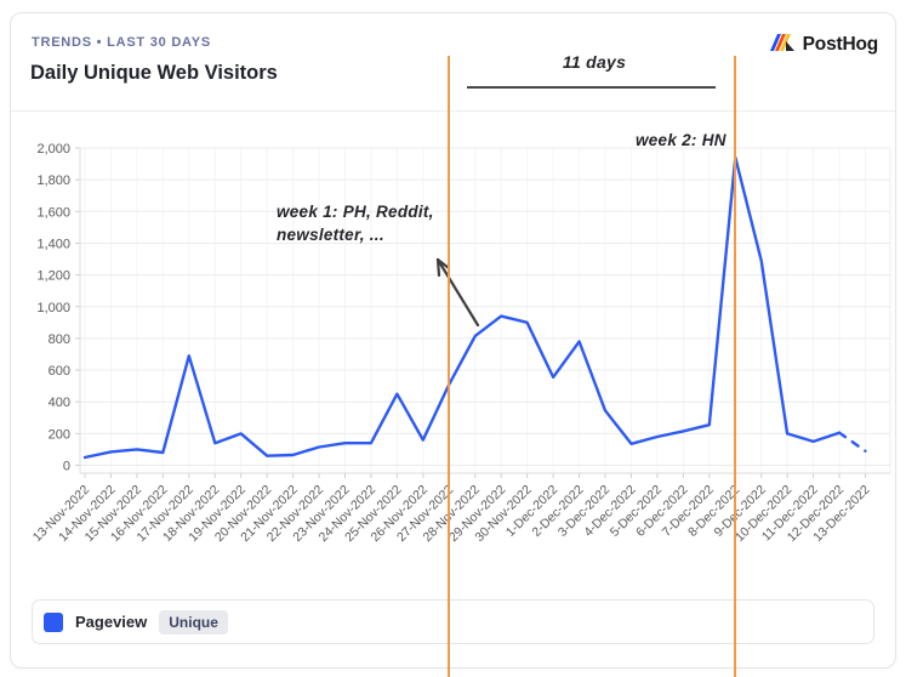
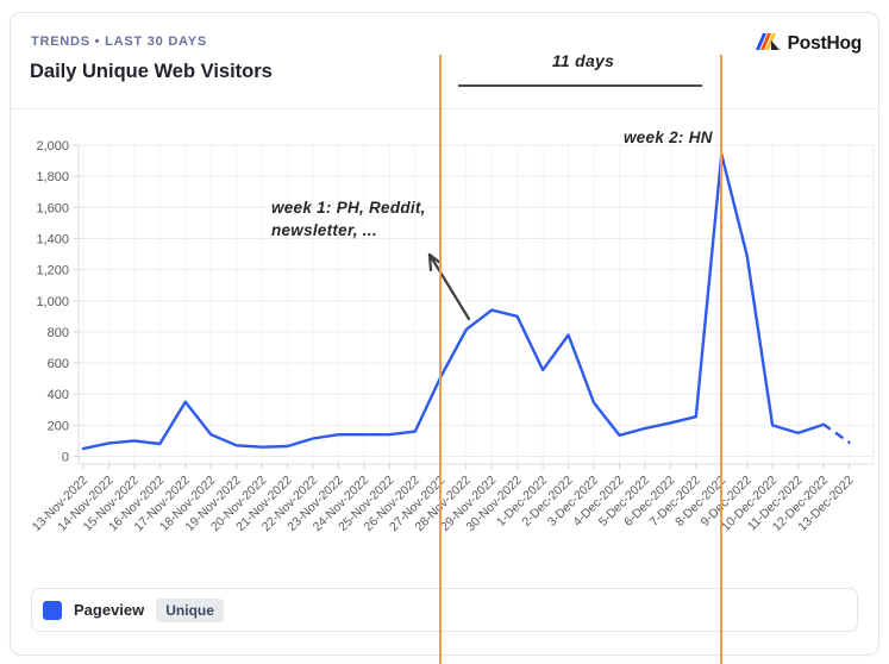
17-Nov-2022: 690 -> 350
19-Nov-2022: 200 -> 70
25-Nov-2022: 450 -> 140
